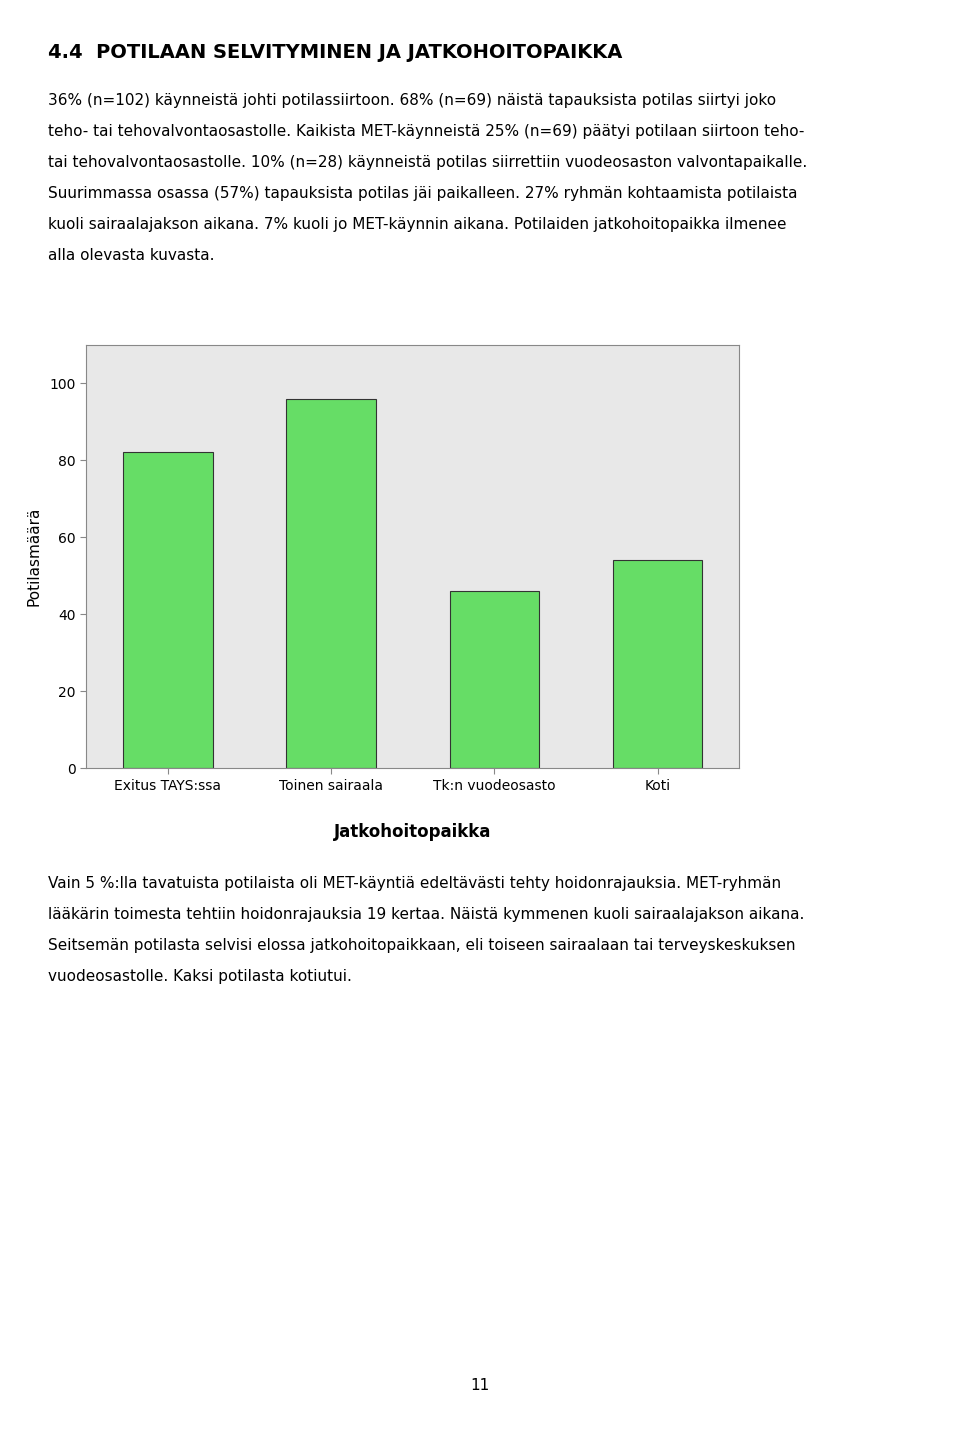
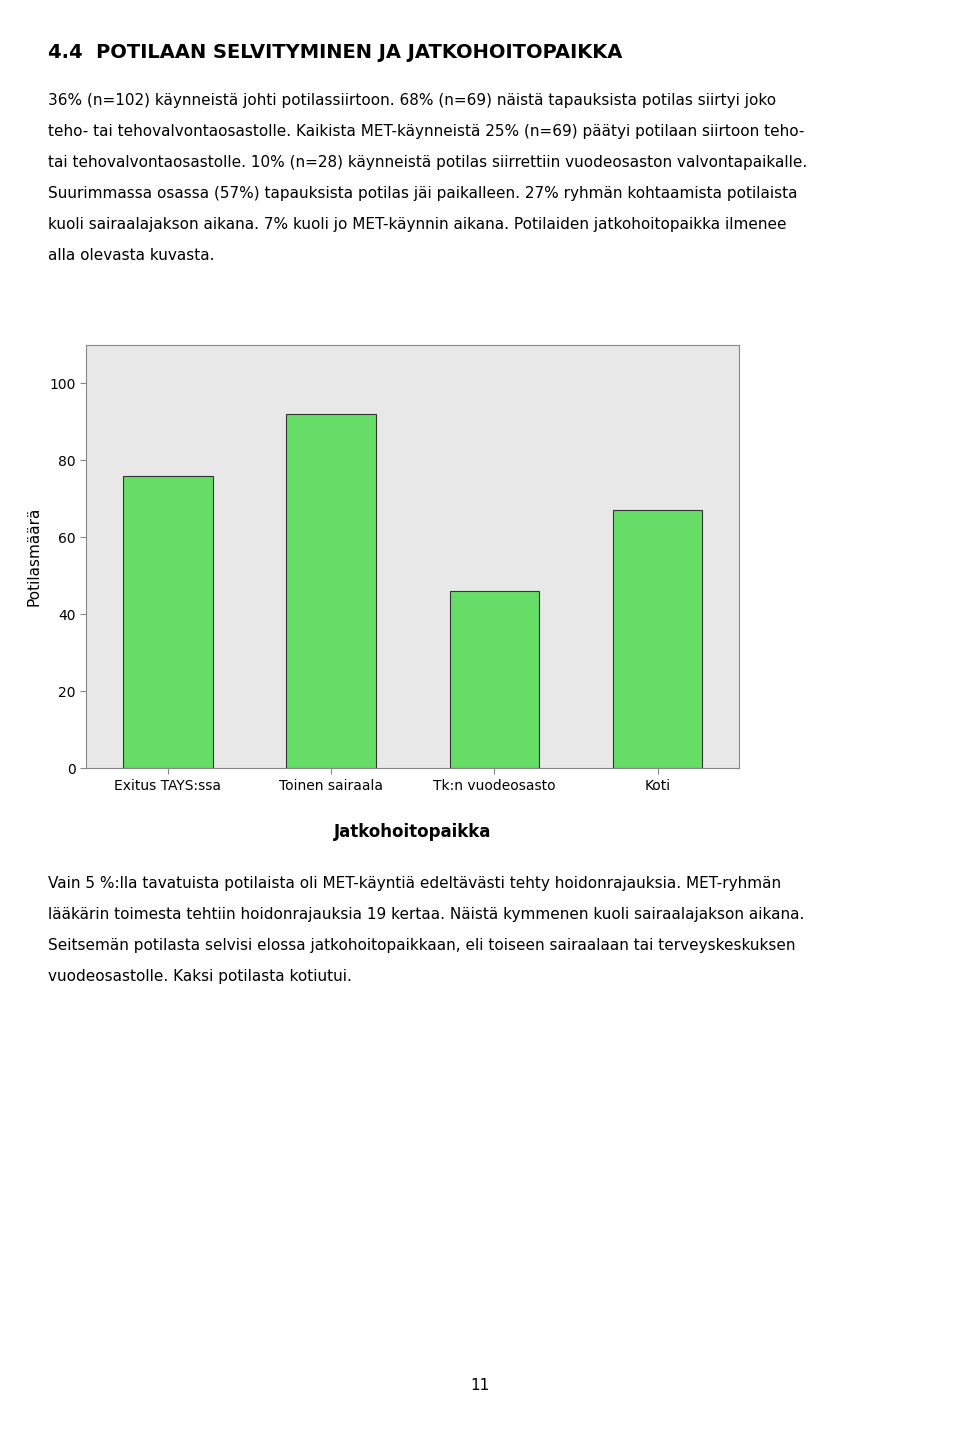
Exitus TAYS:ssa: 82 -> 76
Toinen sairaala: 96 -> 92
Koti: 54 -> 67
